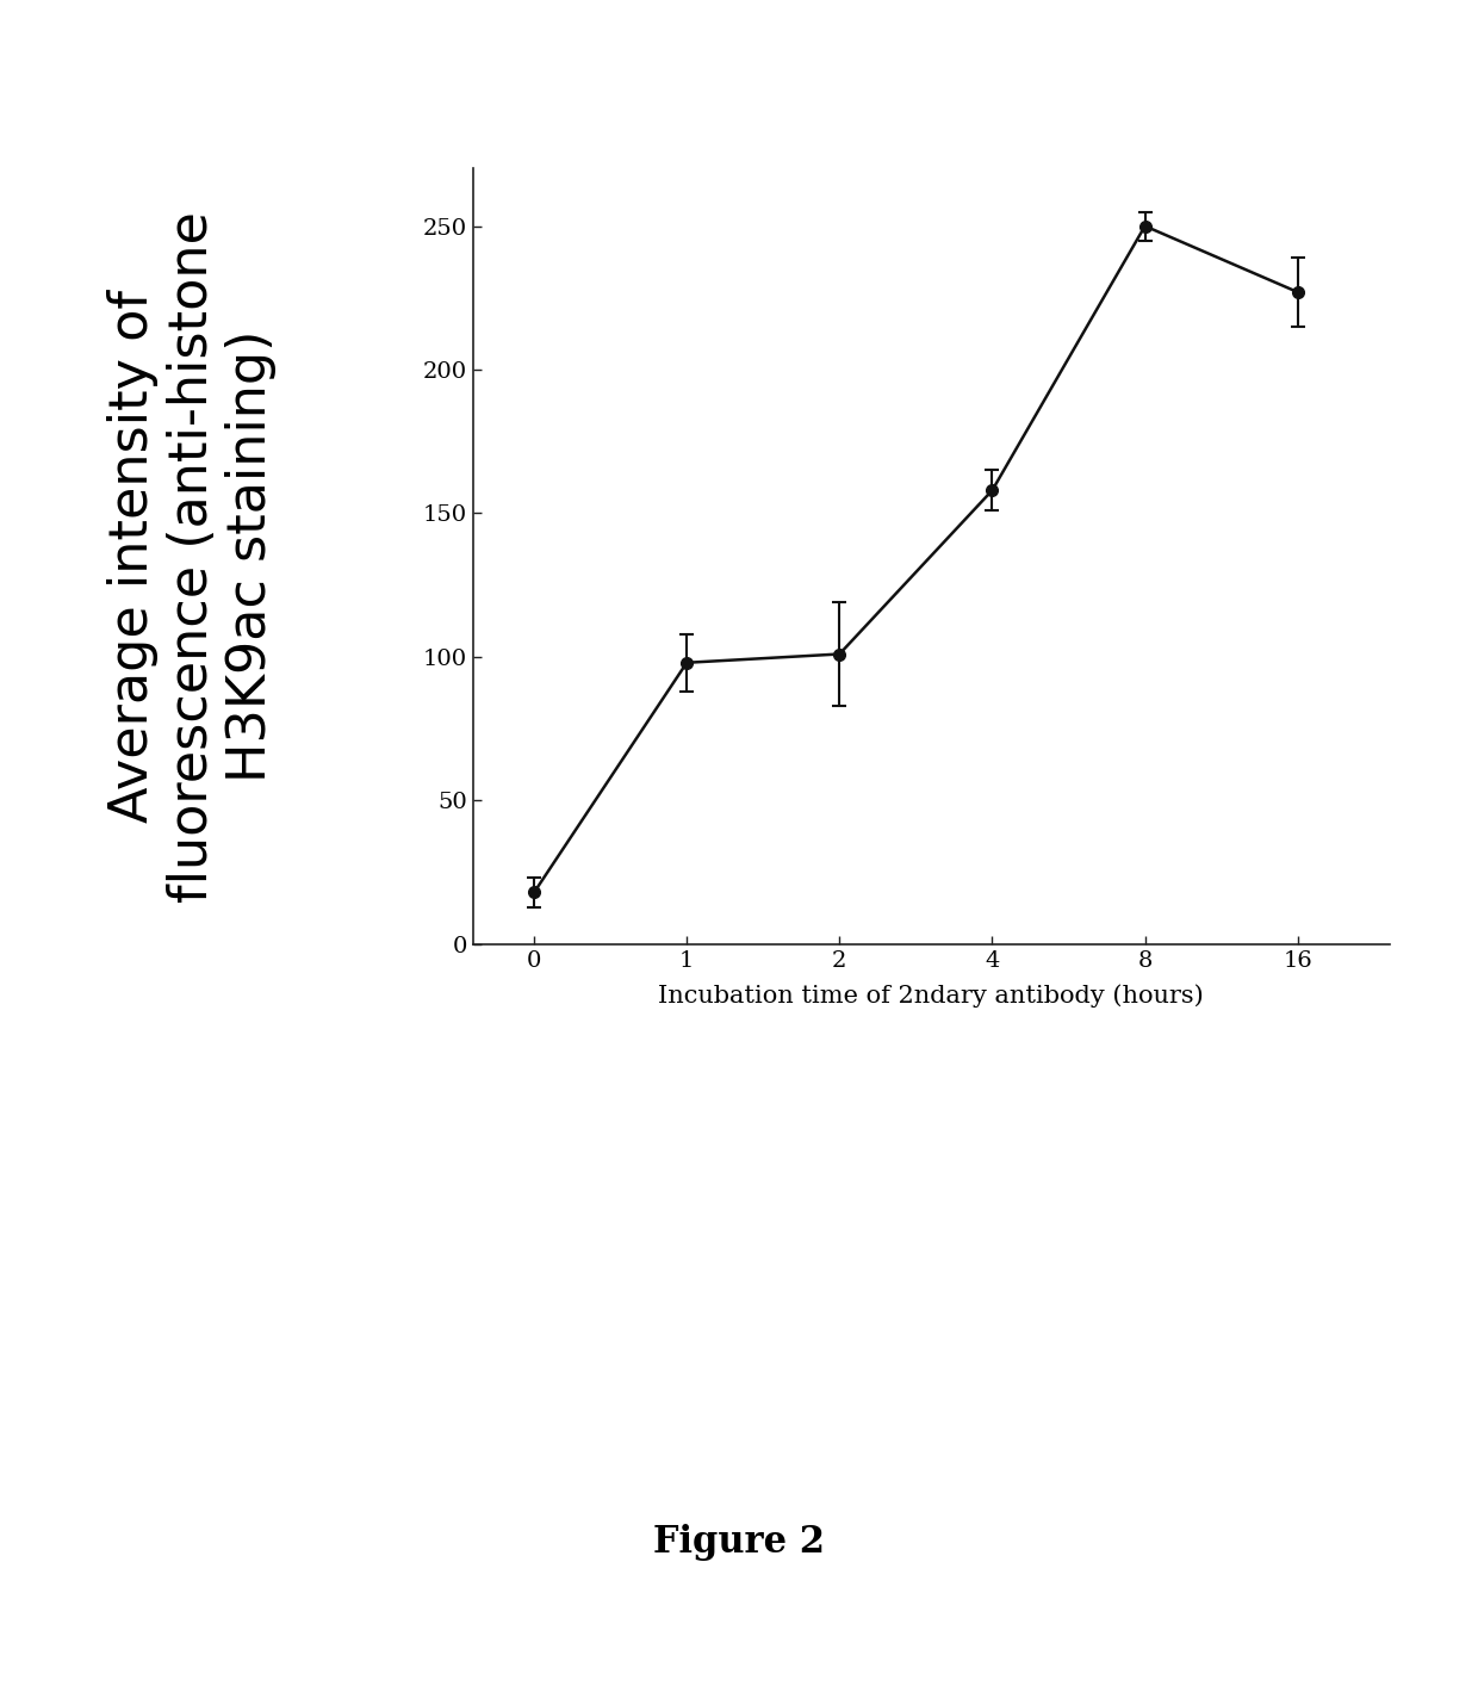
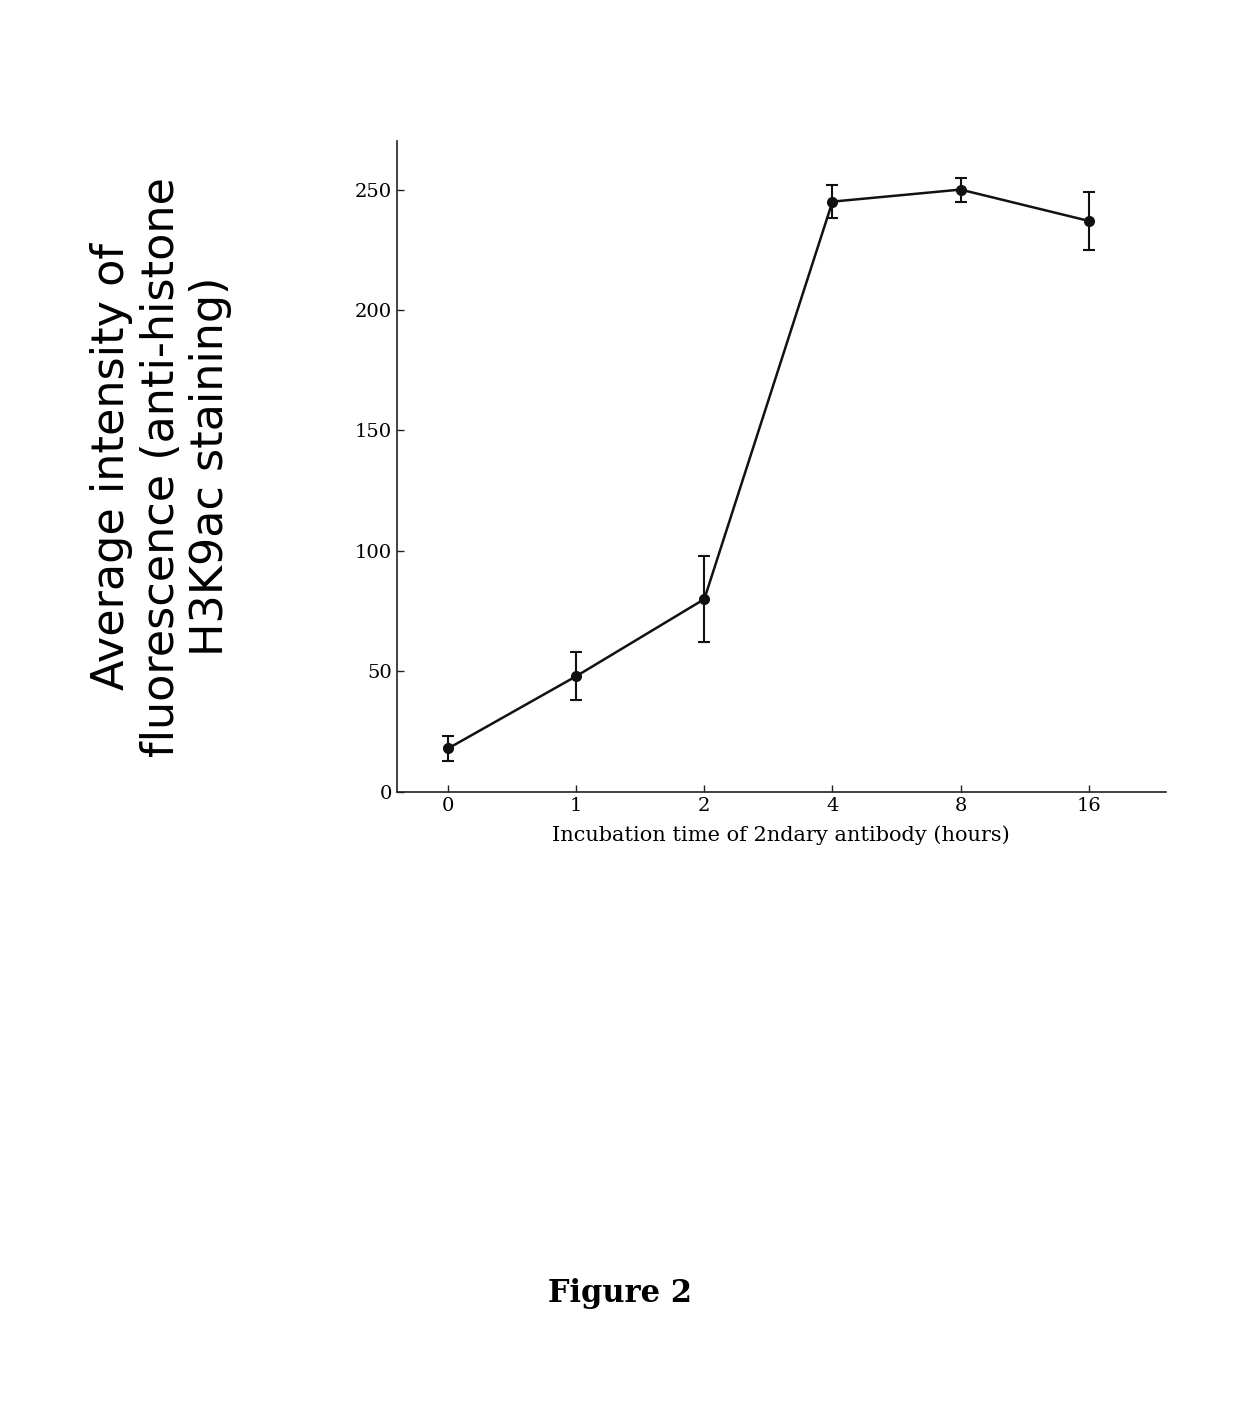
1: 98 -> 48
2: 101 -> 80
4: 158 -> 245
16: 227 -> 237
